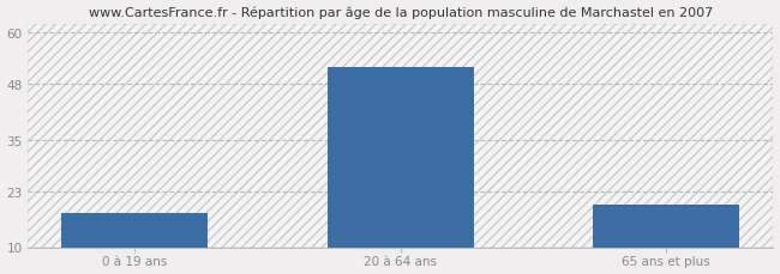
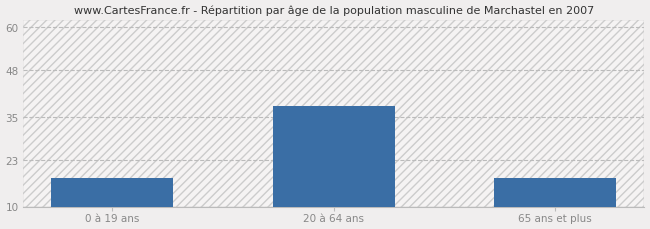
20 à 64 ans: 52 -> 38
65 ans et plus: 20 -> 18
